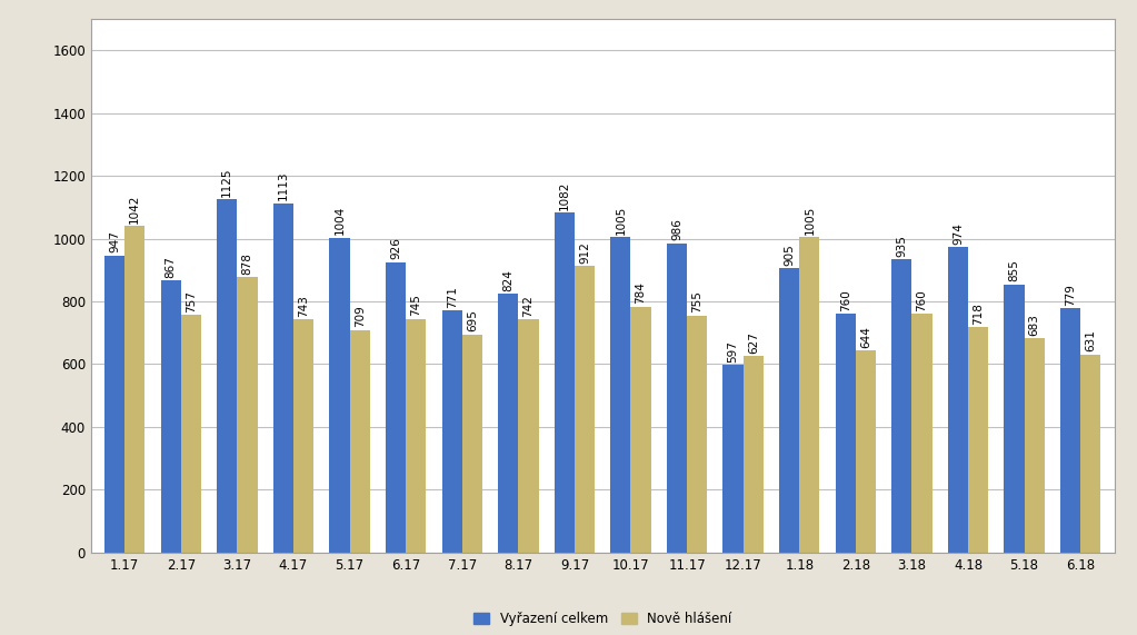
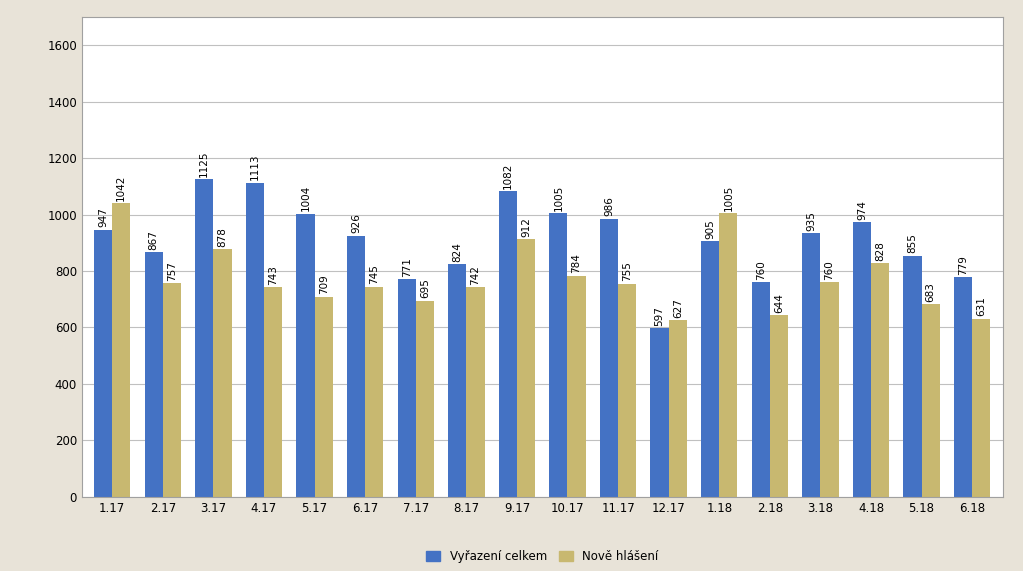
Nově hlášení/4.18: 718 -> 828
